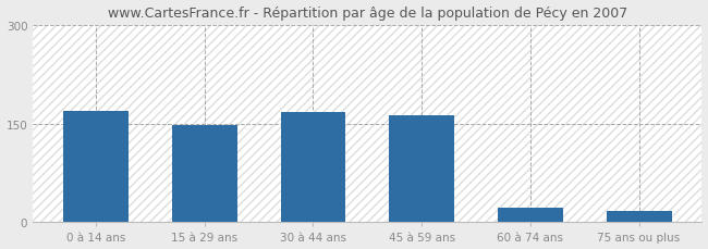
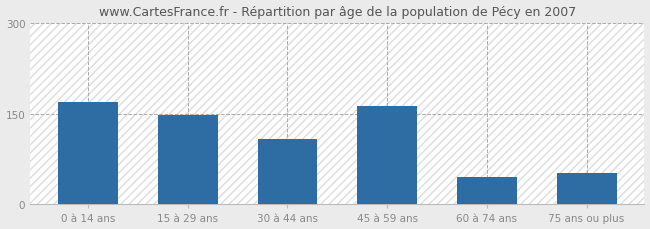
30 à 44 ans: 168 -> 108
60 à 74 ans: 22 -> 46
75 ans ou plus: 17 -> 52
